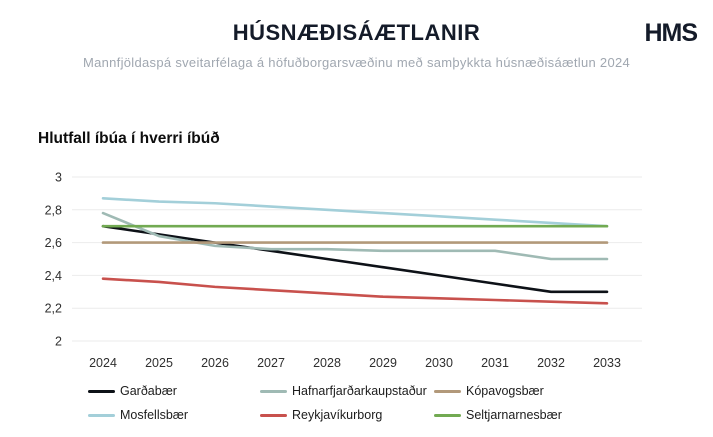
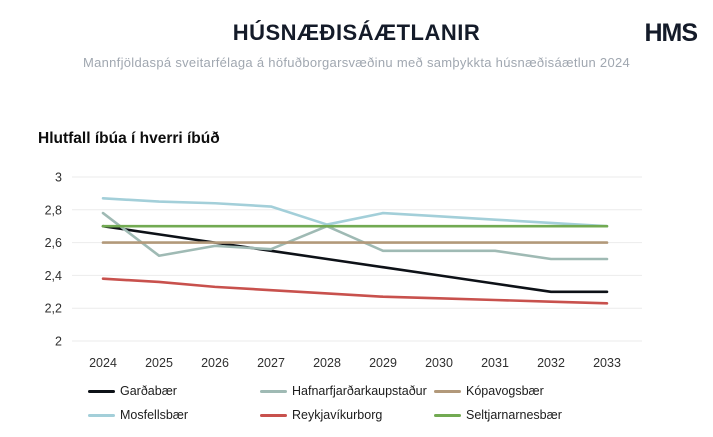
Hafnarfjarðarkaupstaður/2025: 2,64 -> 2,52
Hafnarfjarðarkaupstaður/2028: 2,56 -> 2,70
Mosfellsbær/2028: 2,80 -> 2,71
